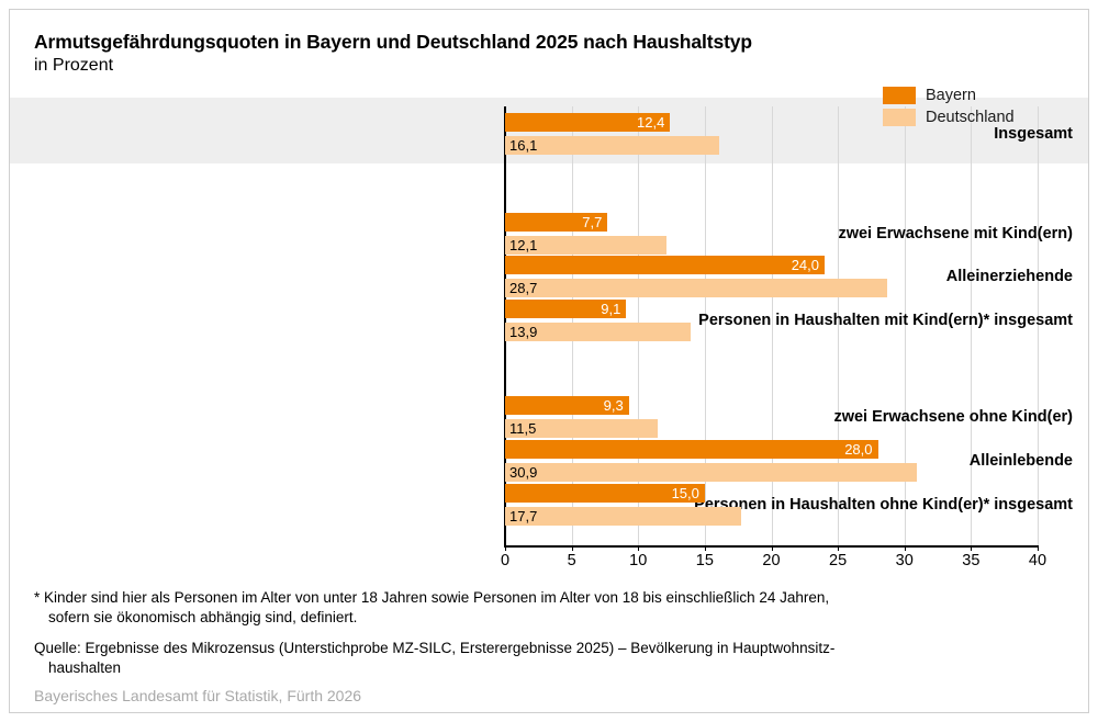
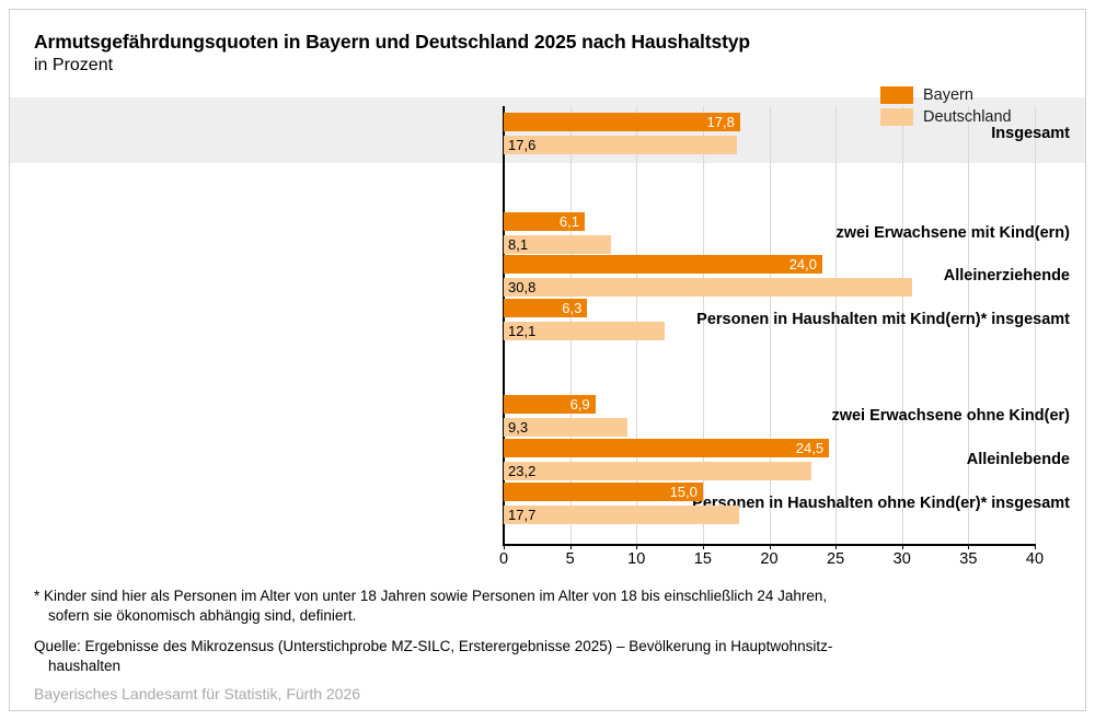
Bayern/Insgesamt: 12,4 -> 17,8
Deutschland/Insgesamt: 16,1 -> 17,6
Bayern/zwei Erwachsene mit Kind(ern): 7,7 -> 6,1
Deutschland/zwei Erwachsene mit Kind(ern): 12,1 -> 8,1
Deutschland/Alleinerziehende: 28,7 -> 30,8
Bayern/Personen in Haushalten mit Kind(ern)* insgesamt: 9,1 -> 6,3
Deutschland/Personen in Haushalten mit Kind(ern)* insgesamt: 13,9 -> 12,1
Bayern/zwei Erwachsene ohne Kind(er): 9,3 -> 6,9
Deutschland/zwei Erwachsene ohne Kind(er): 11,5 -> 9,3
Bayern/Alleinlebende: 28,0 -> 24,5
Deutschland/Alleinlebende: 30,9 -> 23,2
